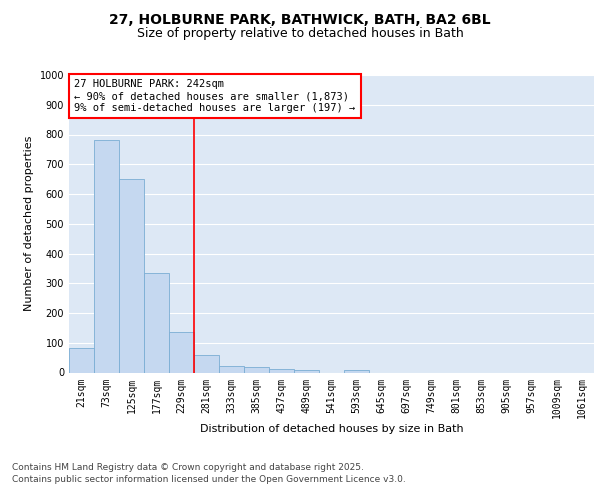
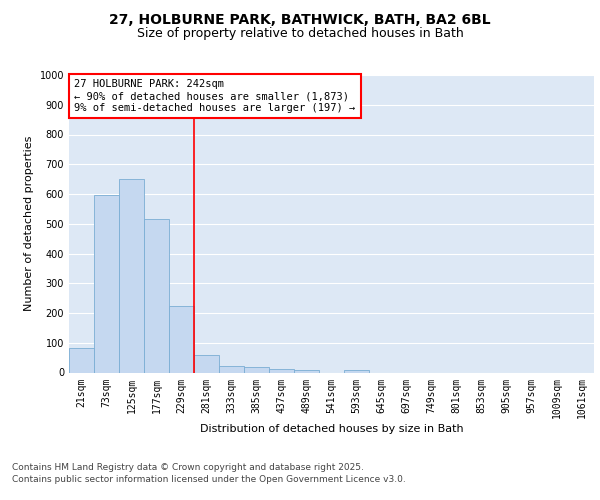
73sqm: 783 -> 595
177sqm: 335 -> 515
229sqm: 135 -> 225
